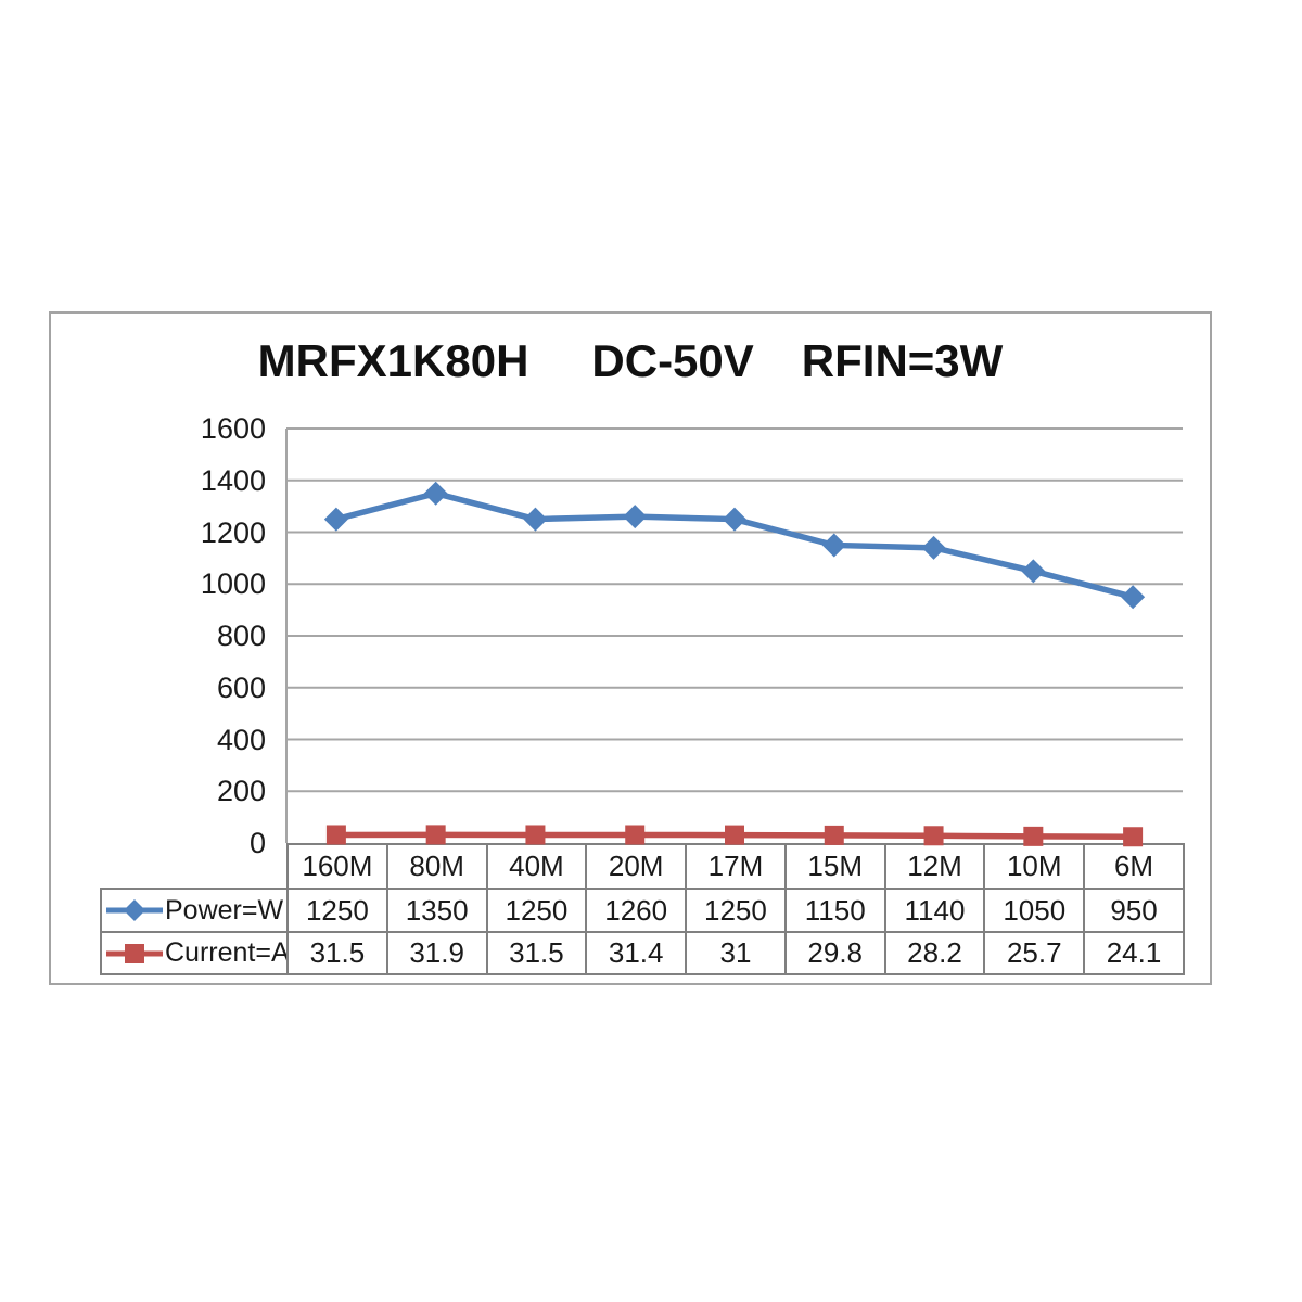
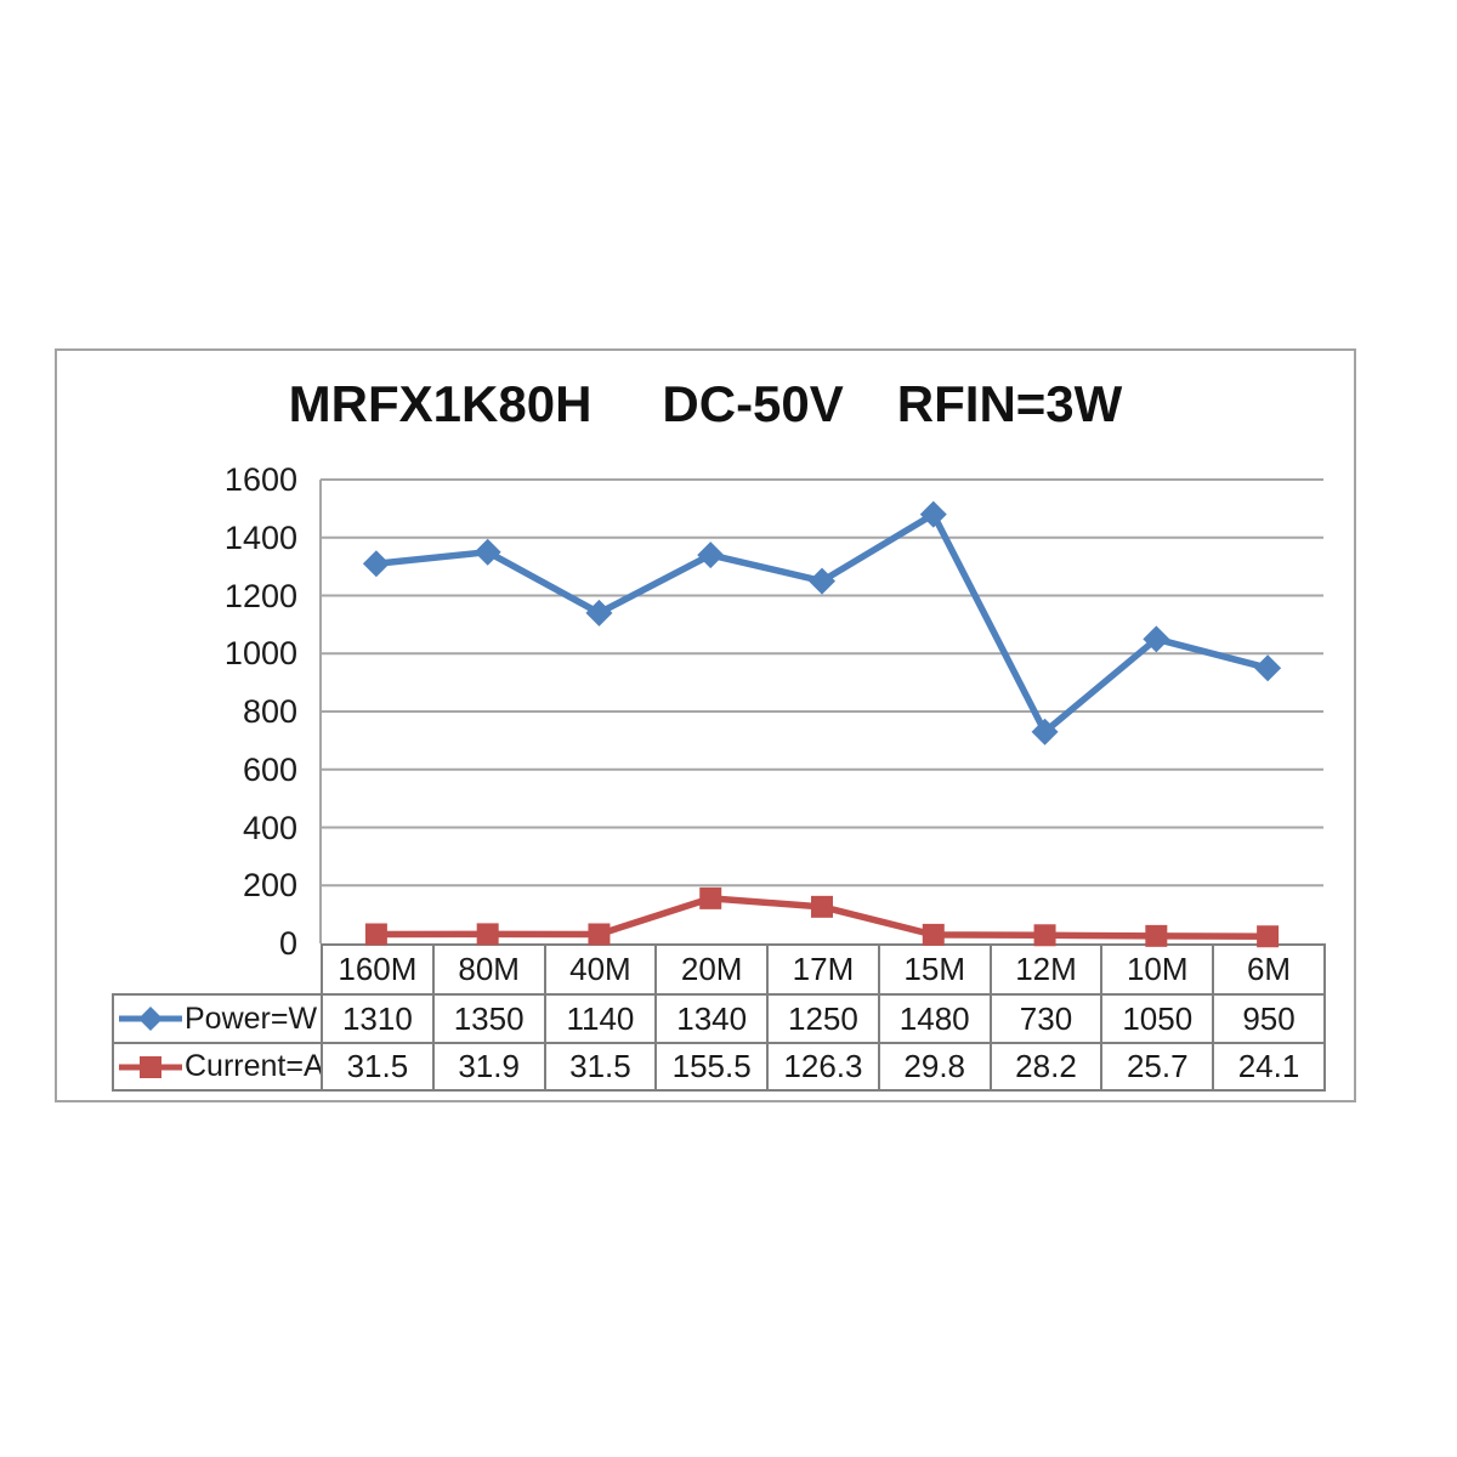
Power=W/160M: 1250 -> 1310
Power=W/40M: 1250 -> 1140
Power=W/20M: 1260 -> 1340
Current=A/20M: 31.4 -> 155.5
Current=A/17M: 31 -> 126.3
Power=W/15M: 1150 -> 1480
Power=W/12M: 1140 -> 730
